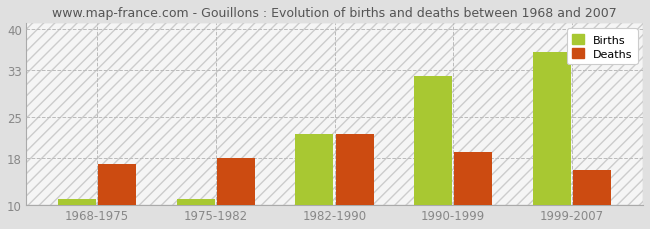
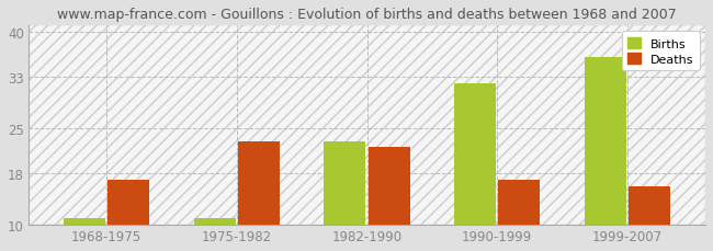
Deaths/1975-1982: 18 -> 23
Births/1982-1990: 22 -> 23
Deaths/1990-1999: 19 -> 17
